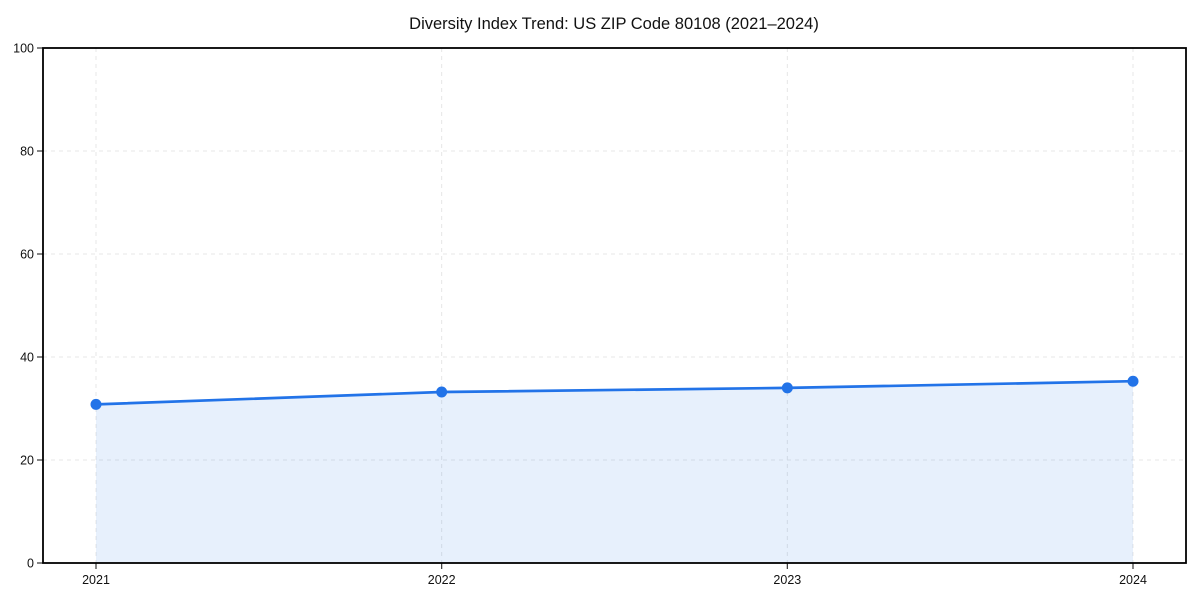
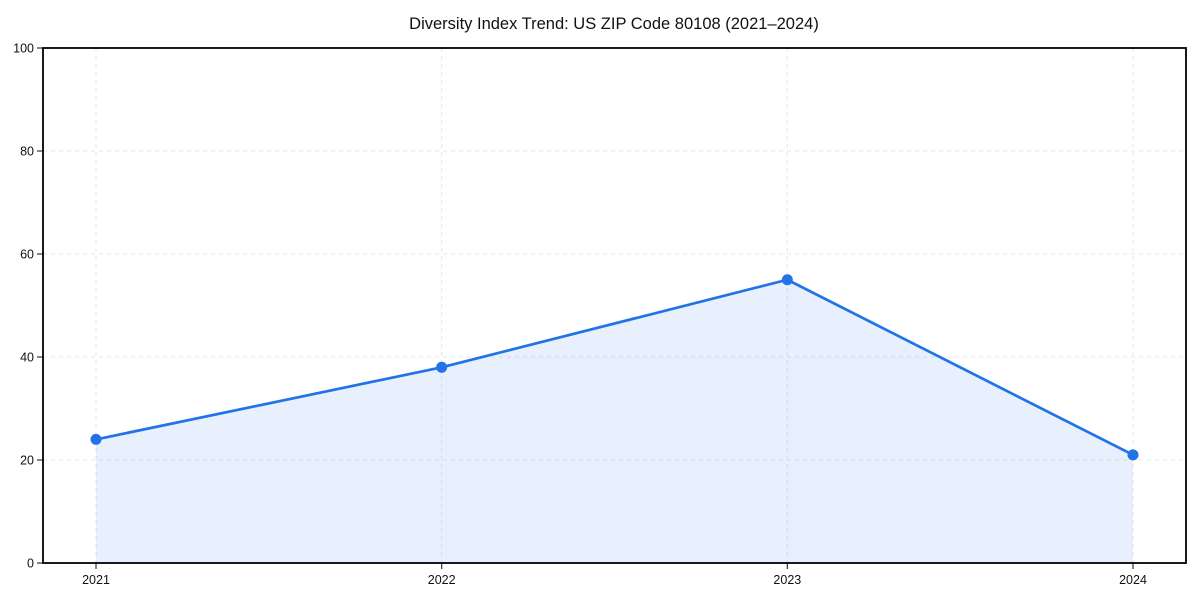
2021: 31 -> 24
2022: 33 -> 38
2023: 34 -> 55
2024: 35 -> 21
